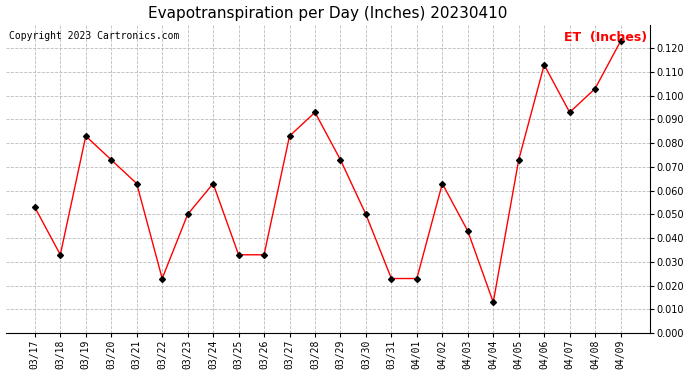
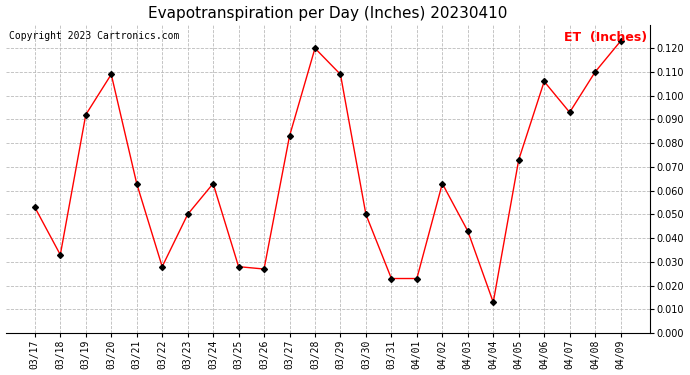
03/19: 0.083 -> 0.092
03/20: 0.073 -> 0.109
03/22: 0.023 -> 0.028
03/25: 0.033 -> 0.028
03/26: 0.033 -> 0.027
03/28: 0.093 -> 0.120
03/29: 0.073 -> 0.109
04/06: 0.113 -> 0.106
04/08: 0.103 -> 0.110
